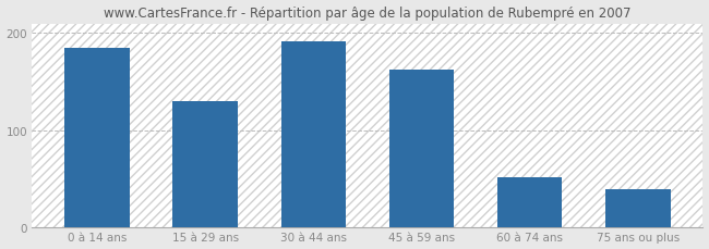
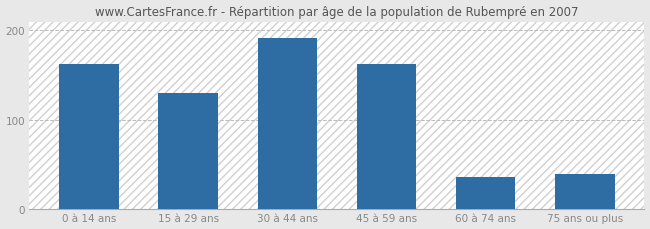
0 à 14 ans: 185 -> 162
60 à 74 ans: 52 -> 36
